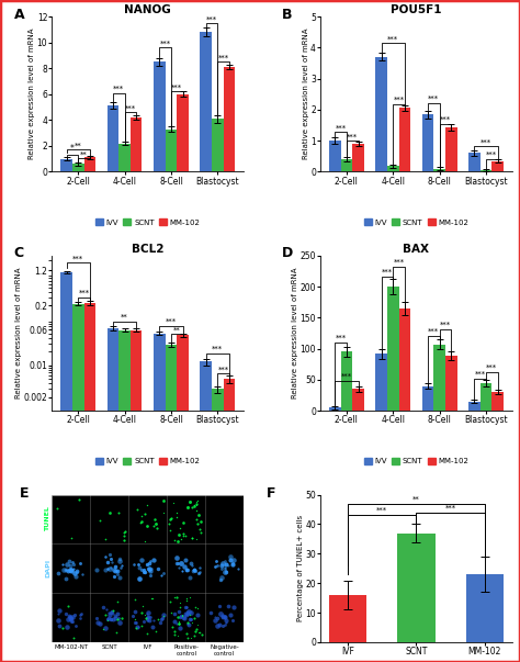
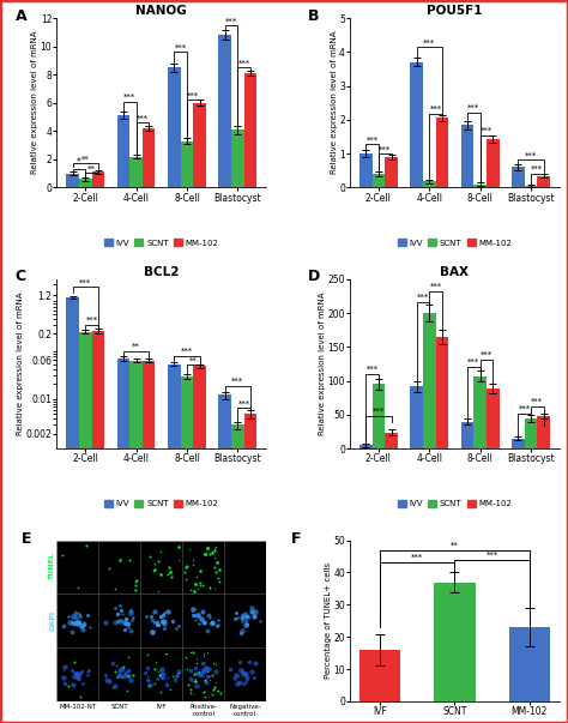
BAX/MM-102/2-Cell: 35 -> 24
BAX/MM-102/Blastocyst: 30 -> 48
